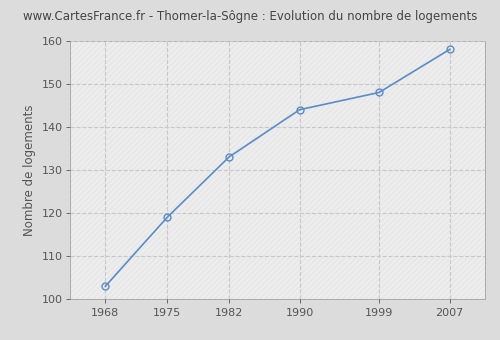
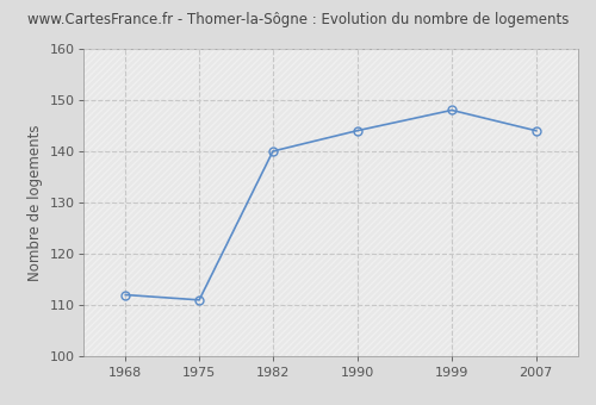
1968: 103 -> 112
1975: 119 -> 111
1982: 133 -> 140
2007: 158 -> 144
